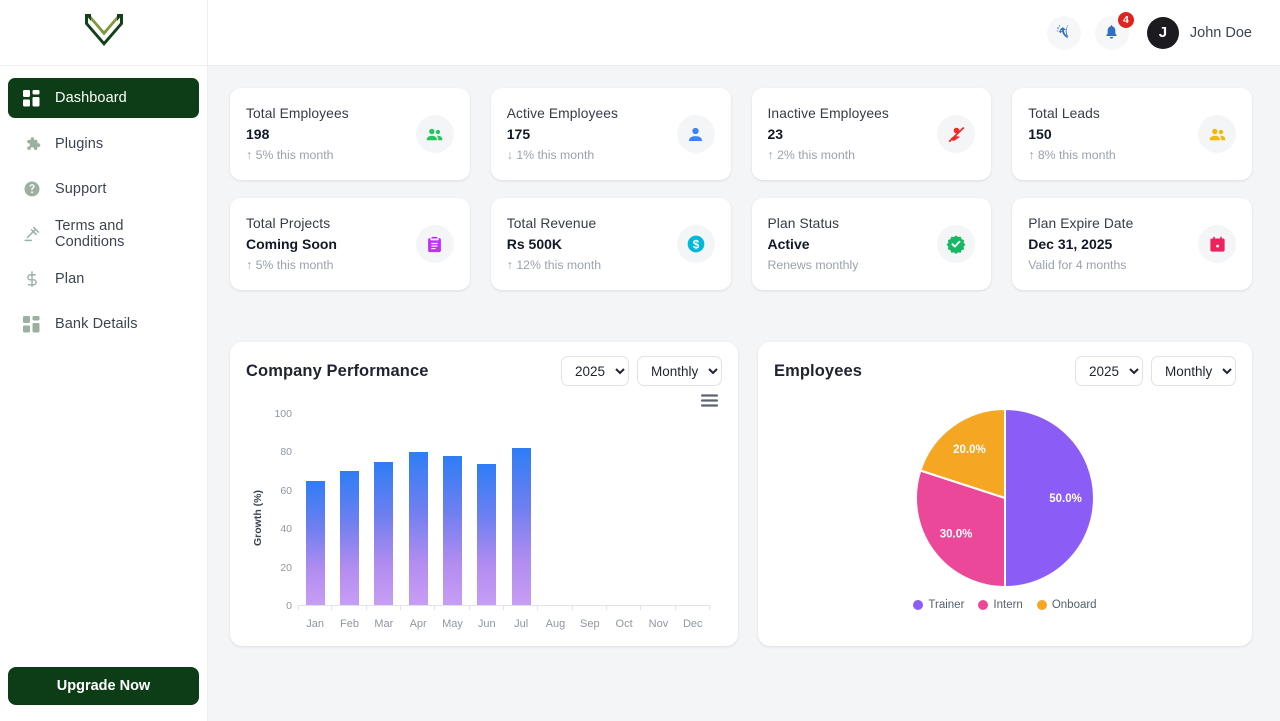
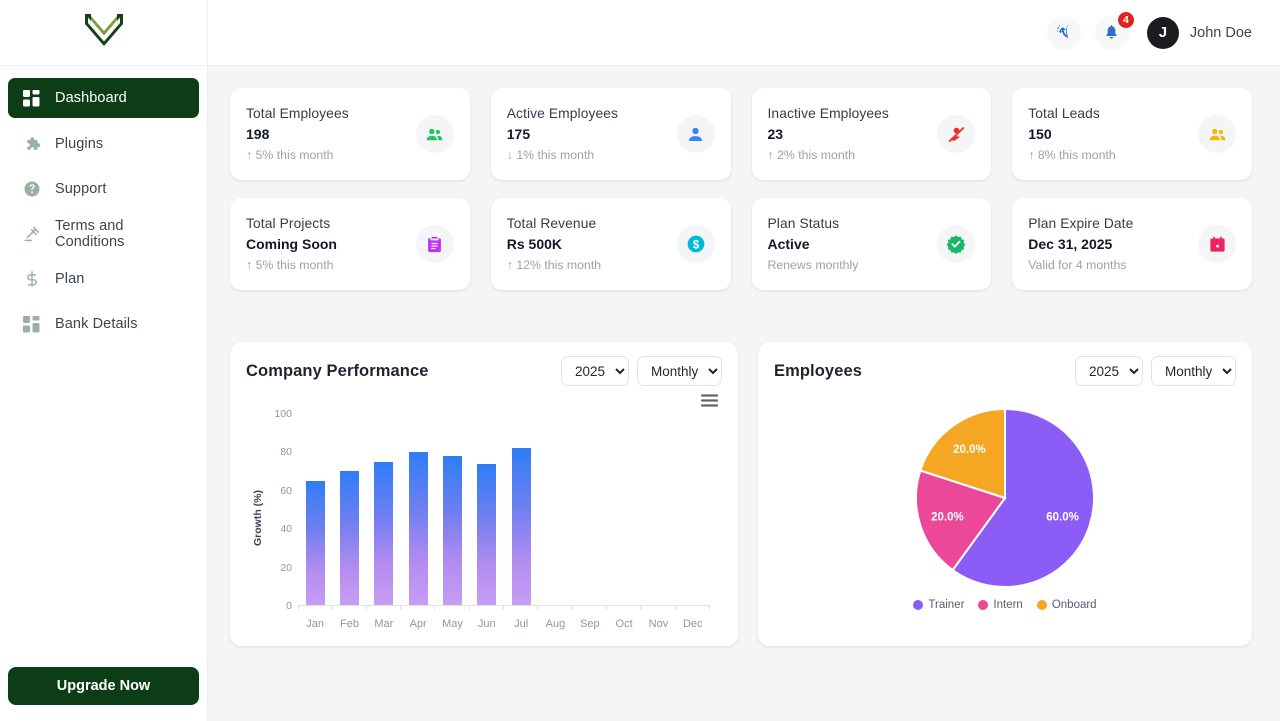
Employees/Trainer: 50.0% -> 60.0%
Employees/Intern: 30.0% -> 20.0%
